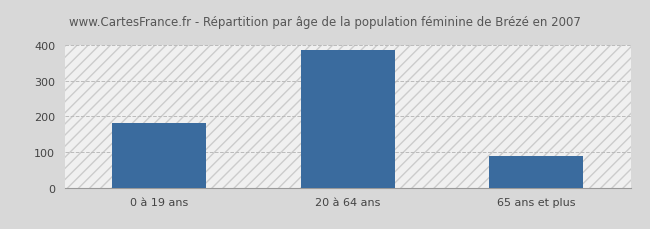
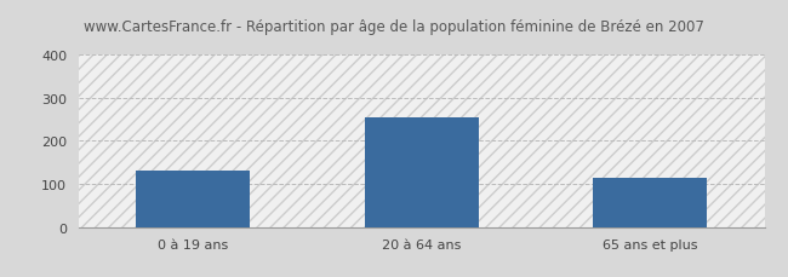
0 à 19 ans: 180 -> 130
20 à 64 ans: 385 -> 255
65 ans et plus: 90 -> 115
